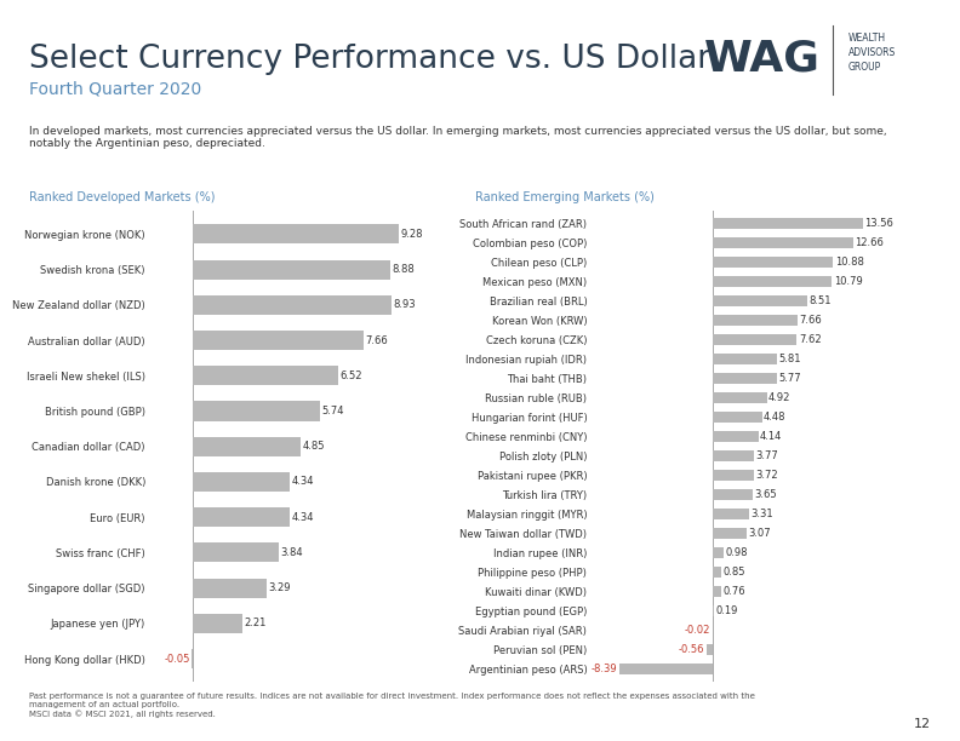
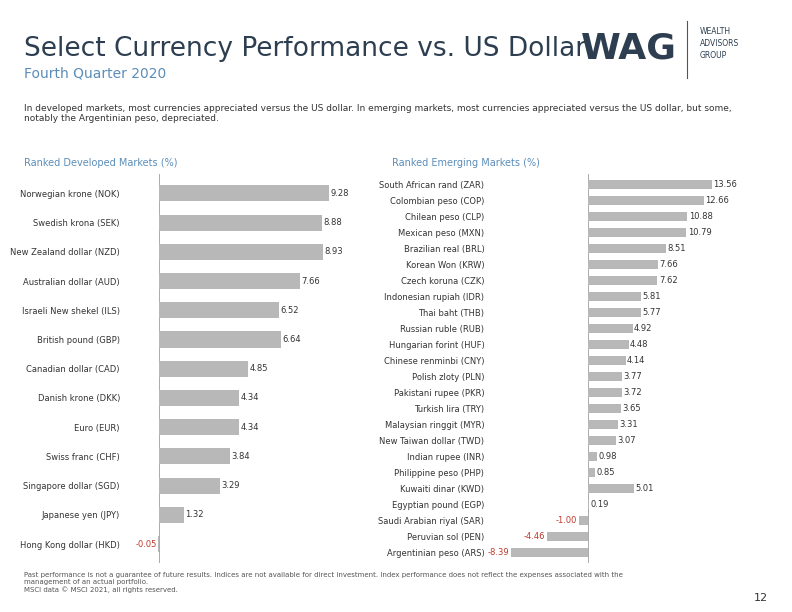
British pound (GBP): 5.74 -> 6.64
Japanese yen (JPY): 2.21 -> 1.32
Kuwaiti dinar (KWD): 0.76 -> 5.01
Saudi Arabian riyal (SAR): -0.02 -> -1.00
Peruvian sol (PEN): -0.56 -> -4.46
